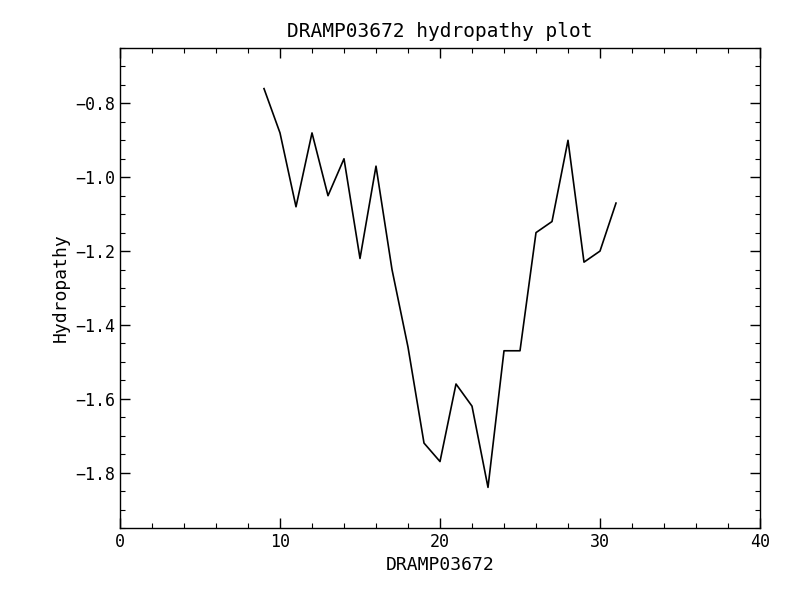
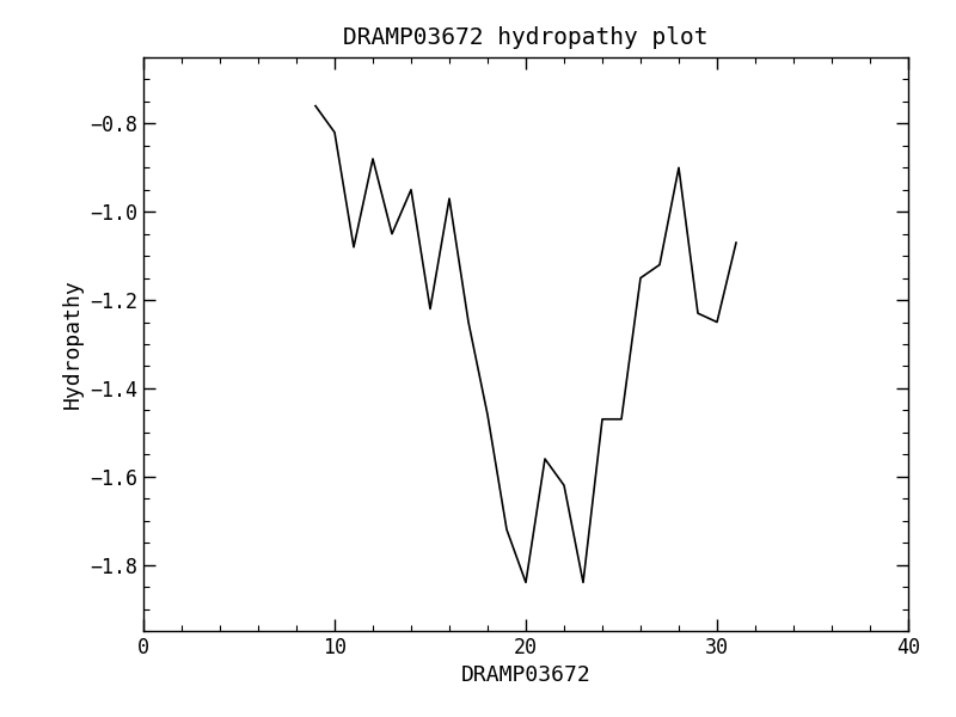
10: -0.88 -> -0.82
20: -1.77 -> -1.84
30: -1.20 -> -1.25
